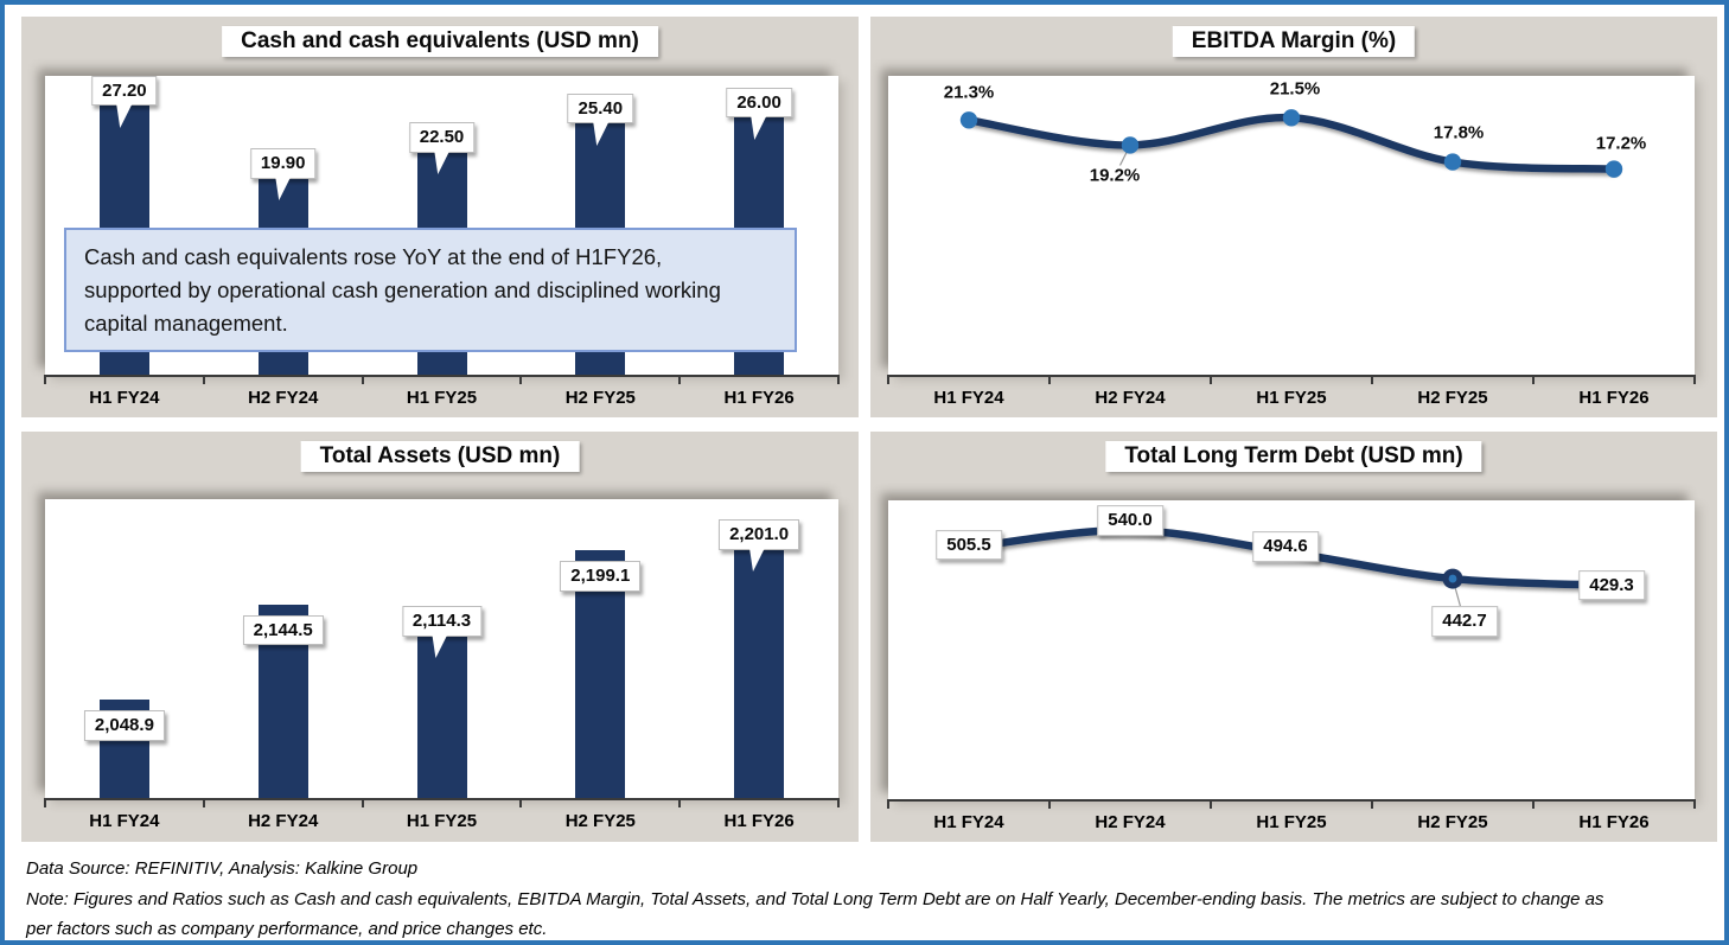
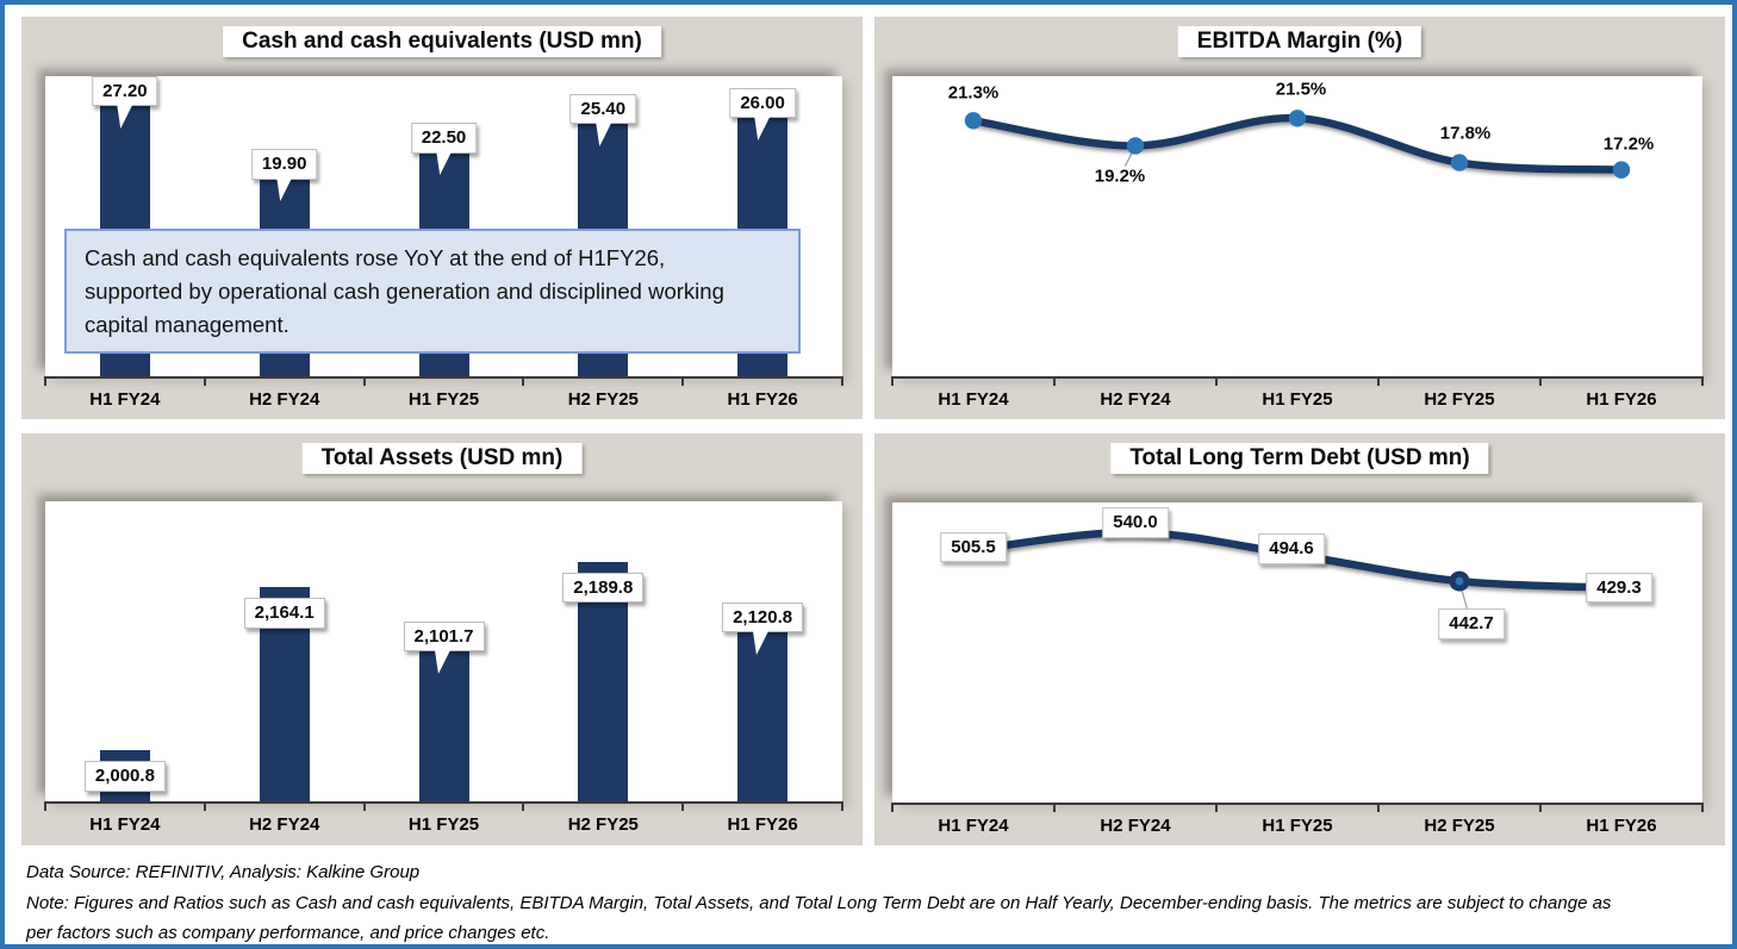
Total Assets (USD mn)/H1 FY24: 2,048.9 -> 2,000.8
Total Assets (USD mn)/H2 FY24: 2,144.5 -> 2,164.1
Total Assets (USD mn)/H1 FY25: 2,114.3 -> 2,101.7
Total Assets (USD mn)/H2 FY25: 2,199.1 -> 2,189.8
Total Assets (USD mn)/H1 FY26: 2,201.0 -> 2,120.8
